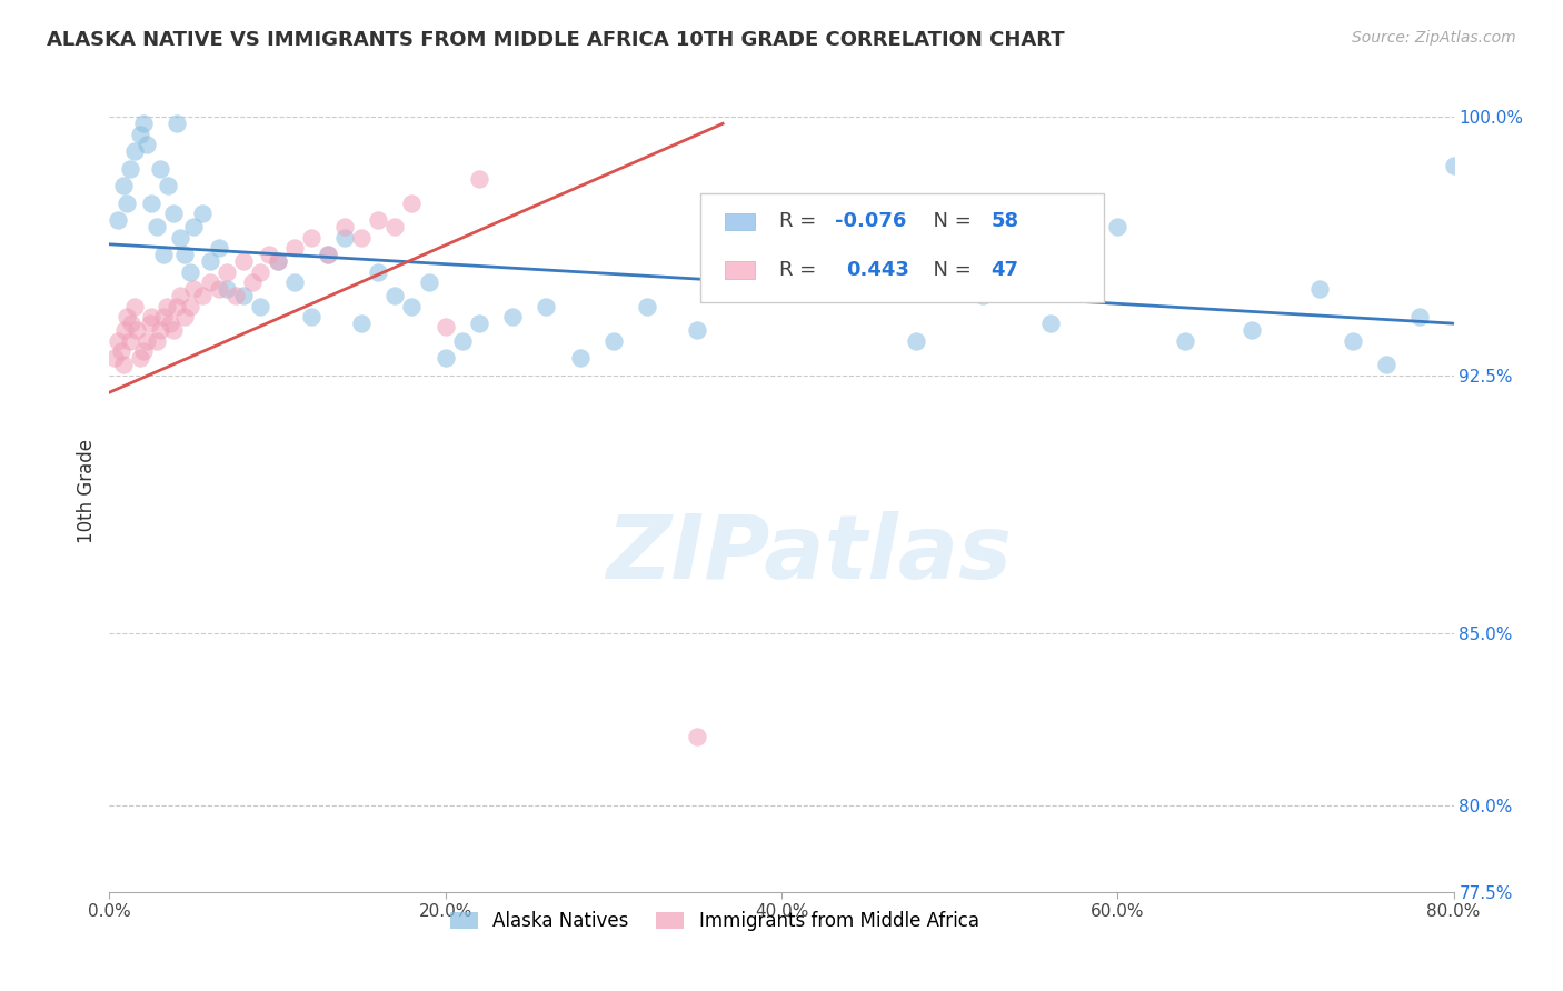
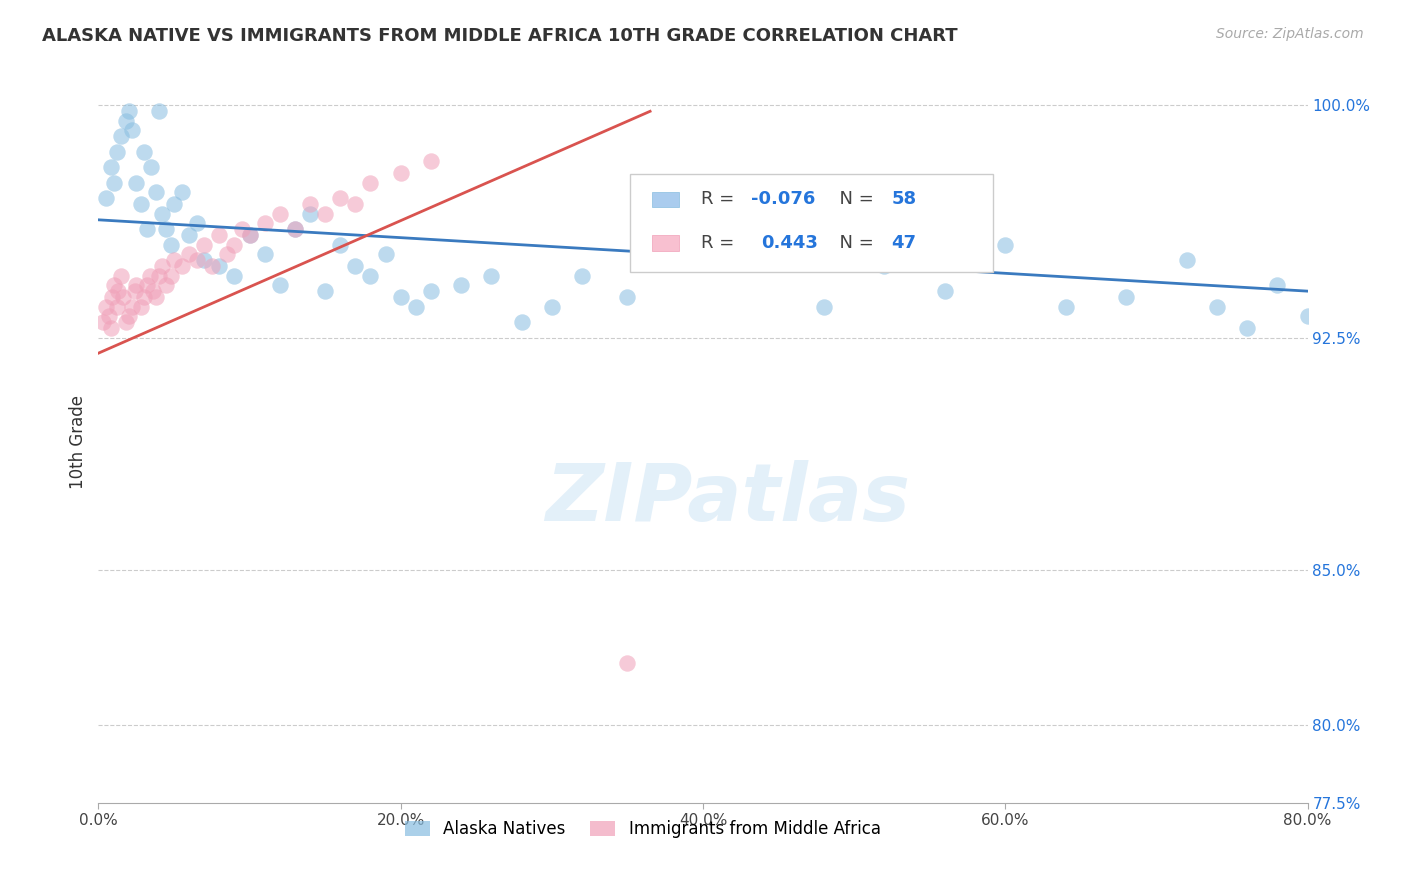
Alaska Natives/20.0%: 93.0% -> 93.8%
Immigrants from Middle Africa/20.0%: 93.9% -> 97.8%
Alaska Natives/60.0%: 96.8% -> 95.5%
Alaska Natives/80.0%: 98.6% -> 93.2%
